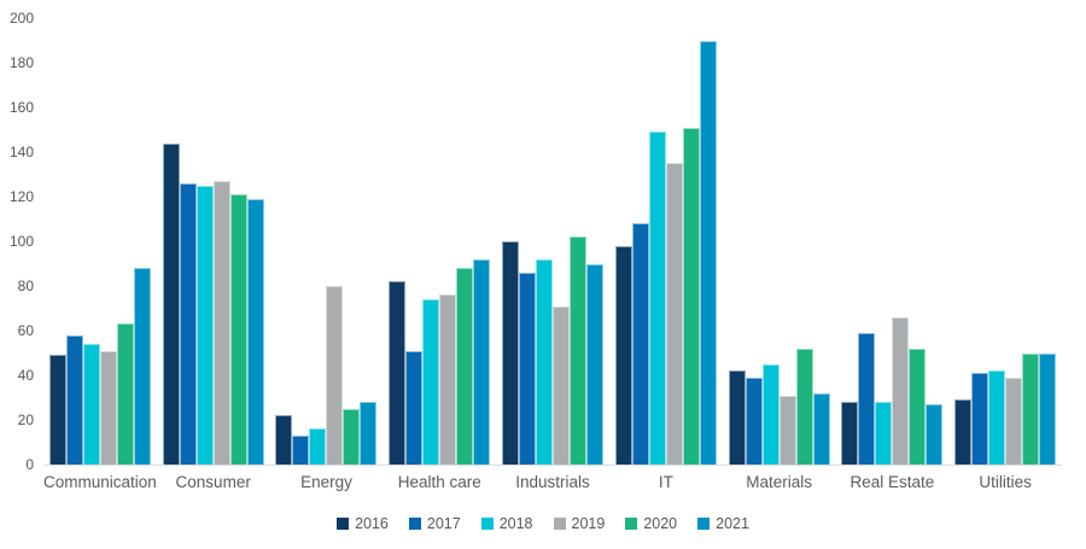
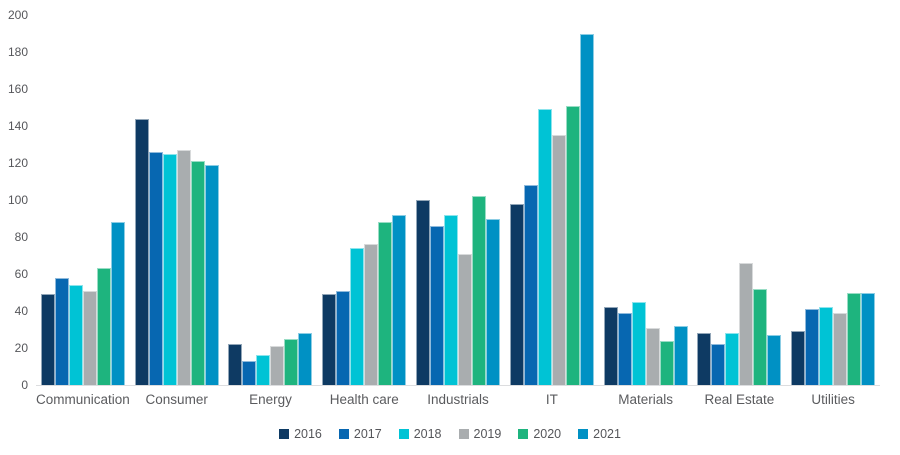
2019/Energy: 80 -> 21
2016/Health care: 82 -> 49
2020/Materials: 52 -> 24
2017/Real Estate: 59 -> 22
